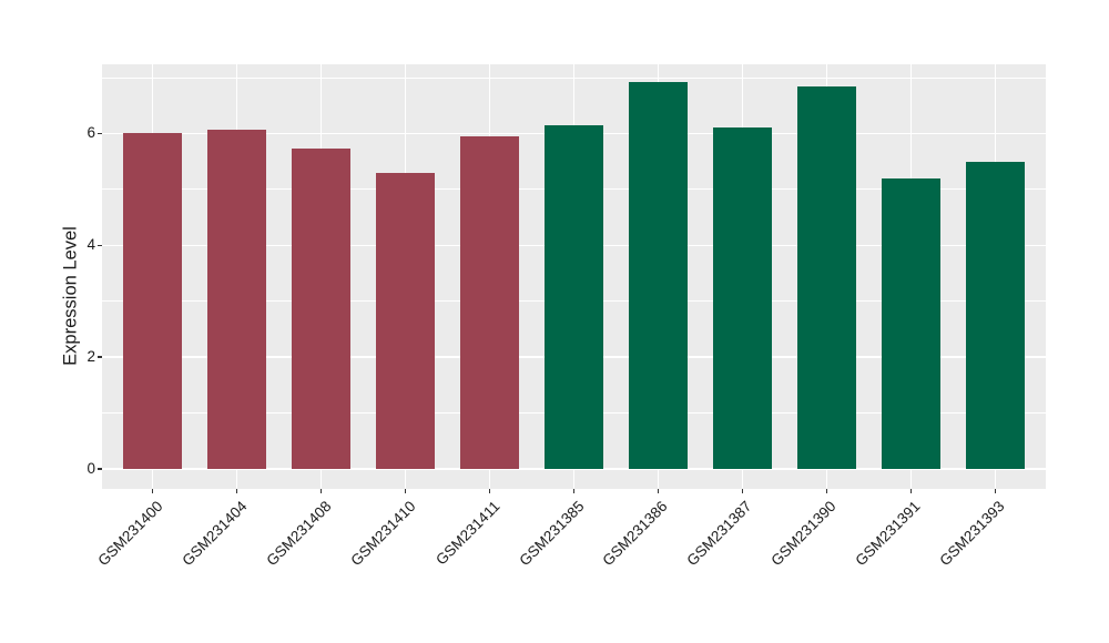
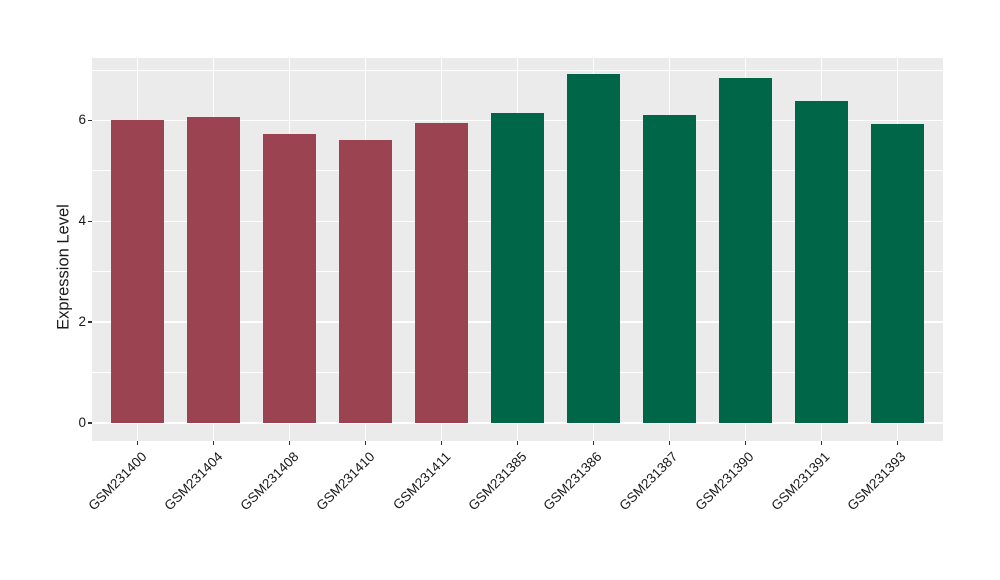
GSM231410: 5.3 -> 5.6
GSM231391: 5.2 -> 6.4
GSM231393: 5.5 -> 5.9
